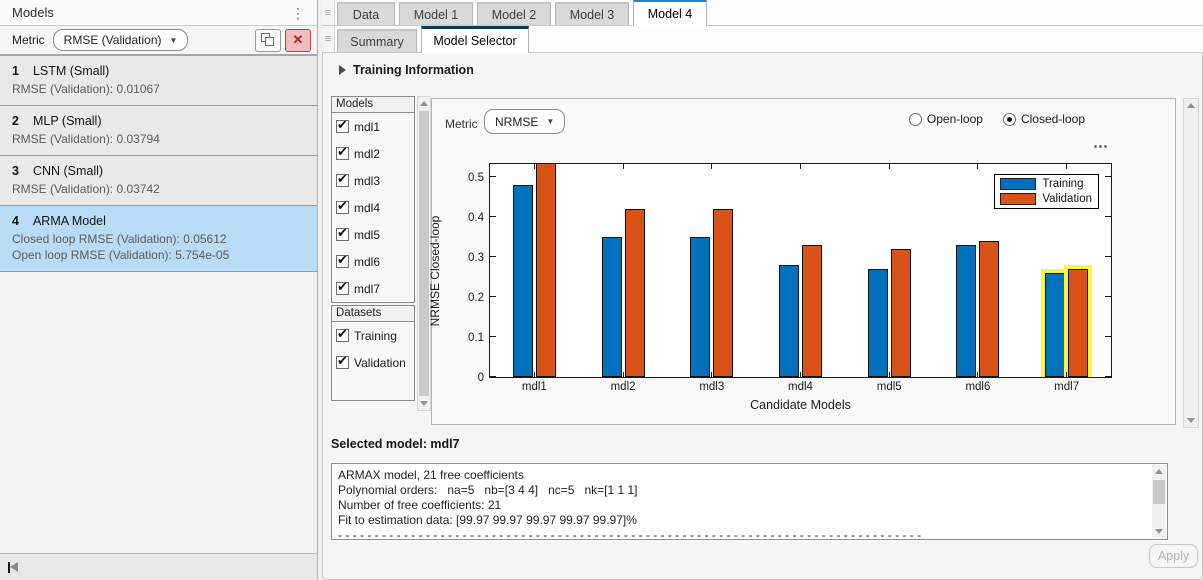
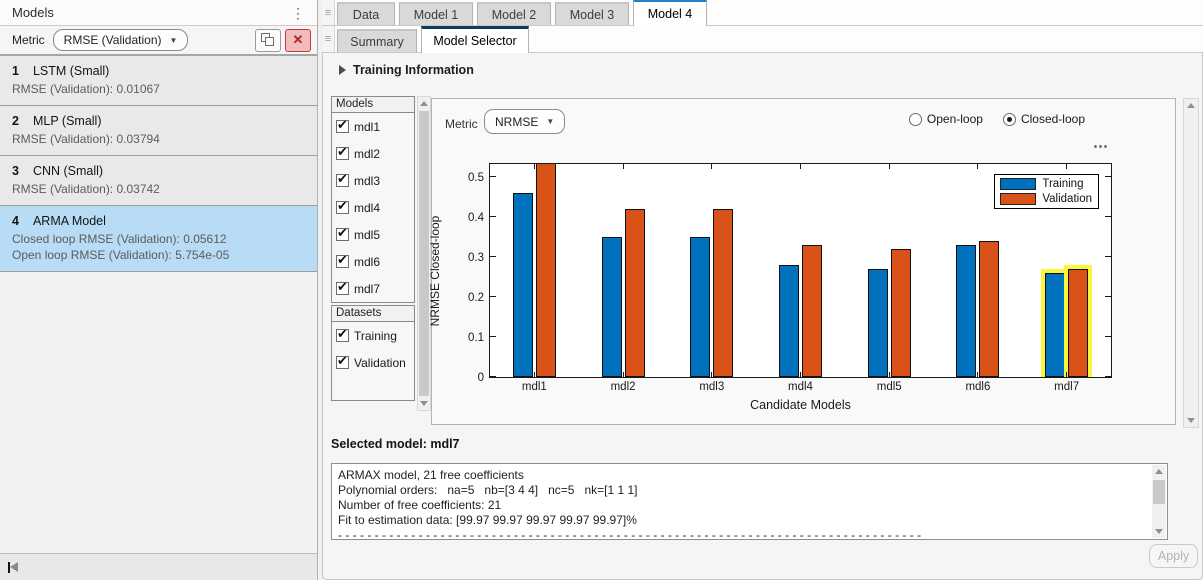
Training/mdl1: 0.48 -> 0.46
